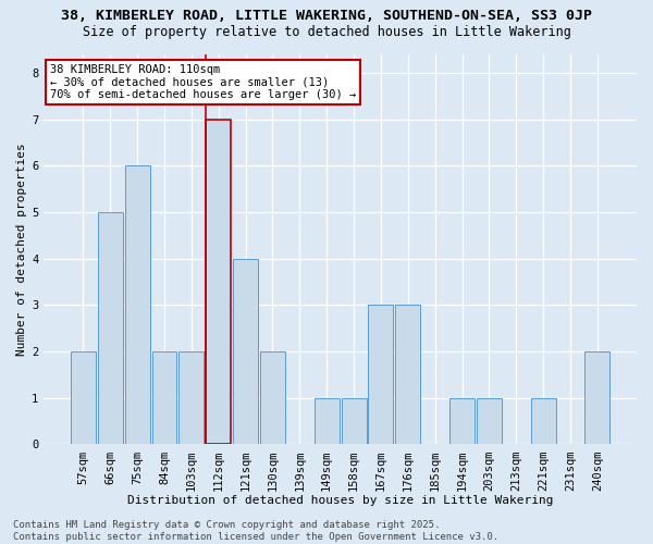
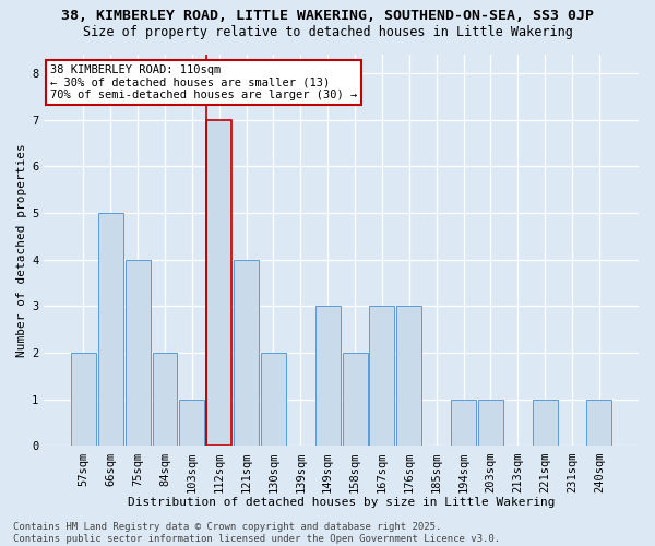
75sqm: 6 -> 4
103sqm: 2 -> 1
149sqm: 1 -> 3
158sqm: 1 -> 2
240sqm: 2 -> 1
